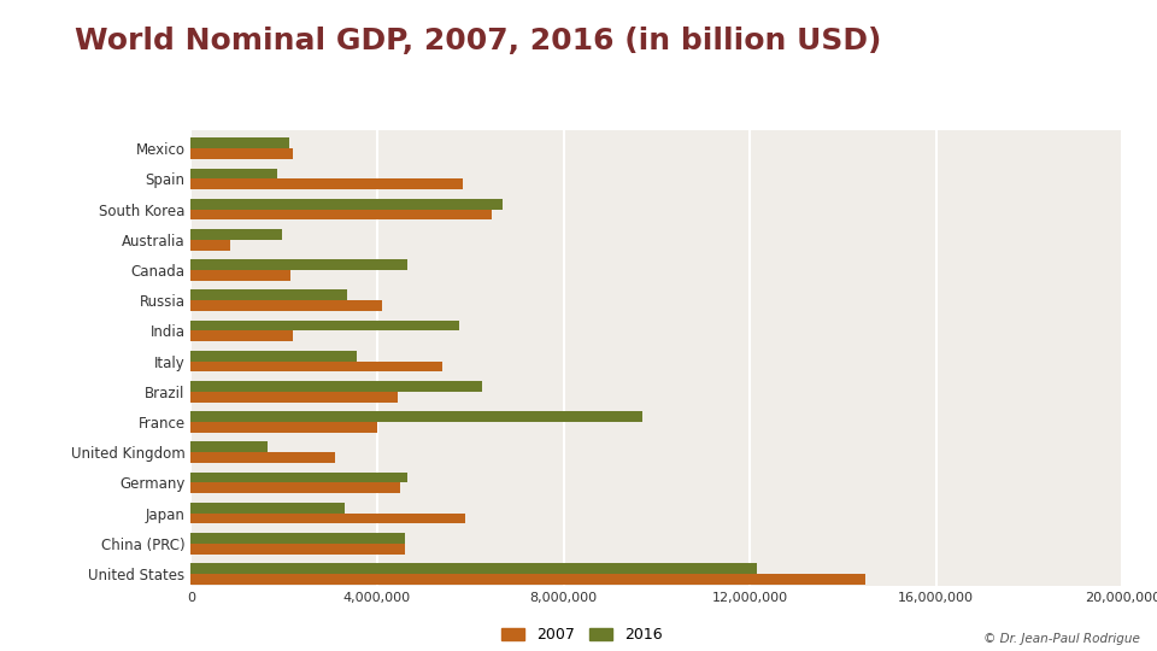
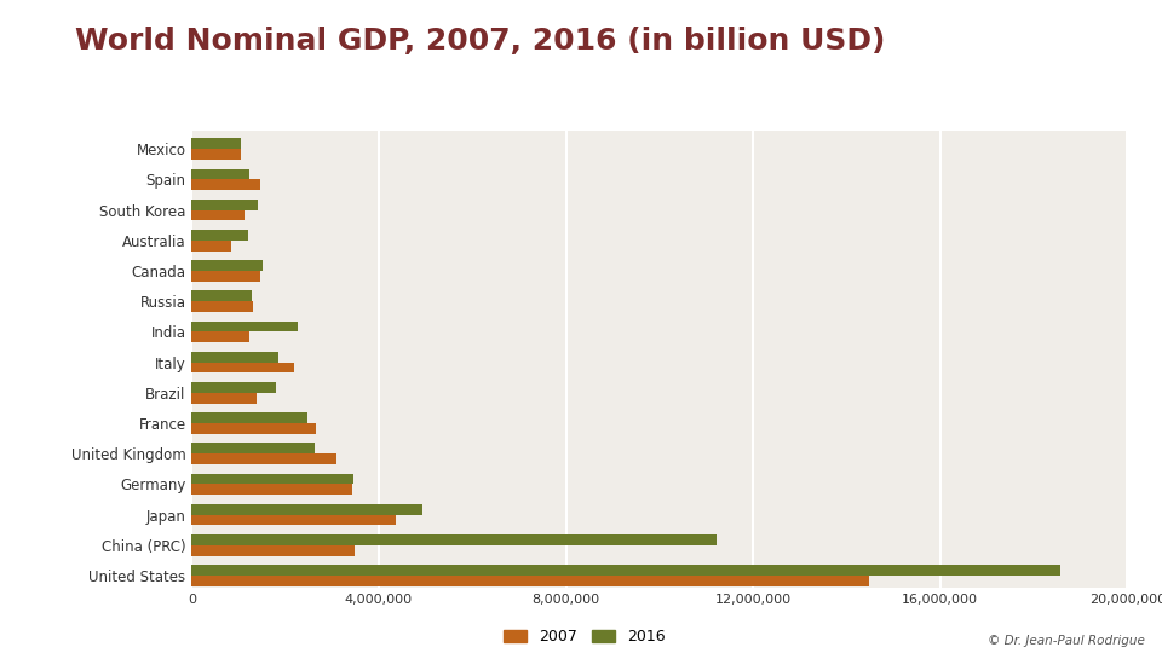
2016/Mexico: 2,100,000 -> 1,050,000
2007/Mexico: 2,200,000 -> 1,050,000
2016/Spain: 1,850,000 -> 1,240,000
2007/Spain: 5,850,000 -> 1,480,000
2016/South Korea: 6,700,000 -> 1,410,000
2007/South Korea: 6,450,000 -> 1,120,000
2016/Australia: 1,950,000 -> 1,200,000
2016/Canada: 4,650,000 -> 1,530,000
2007/Canada: 2,150,000 -> 1,470,000
2016/Russia: 3,350,000 -> 1,280,000
2007/Russia: 4,100,000 -> 1,300,000
2016/India: 5,750,000 -> 2,260,000
2007/India: 2,200,000 -> 1,240,000
2016/Italy: 3,550,000 -> 1,850,000
2007/Italy: 5,400,000 -> 2,200,000
2016/Brazil: 6,250,000 -> 1,800,000
2007/Brazil: 4,450,000 -> 1,400,000
2016/France: 9,700,000 -> 2,460,000
2007/France: 4,000,000 -> 2,660,000
2016/United Kingdom: 1,650,000 -> 2,620,000
2016/Germany: 4,650,000 -> 3,470,000
2007/Germany: 4,500,000 -> 3,440,000
2016/Japan: 3,300,000 -> 4,940,000
2007/Japan: 5,900,000 -> 4,360,000
2016/China (PRC): 4,600,000 -> 11,220,000
2007/China (PRC): 4,600,000 -> 3,490,000
2016/United States: 12,150,000 -> 18,570,000
